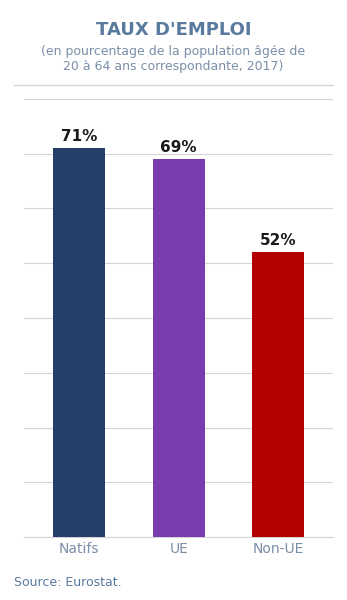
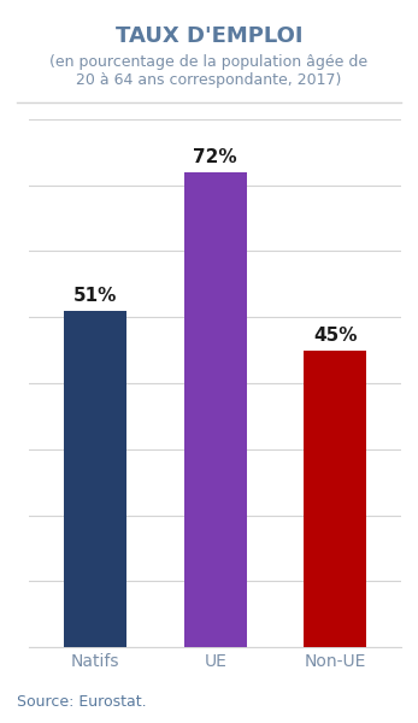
Natifs: 71% -> 51%
UE: 69% -> 72%
Non-UE: 52% -> 45%
